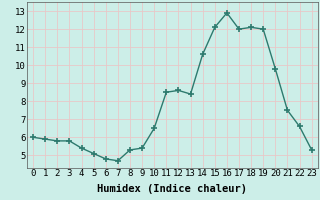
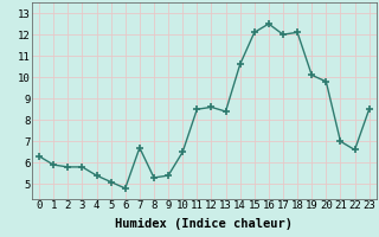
0: 6.0 -> 6.3
7: 4.7 -> 6.7
16: 12.9 -> 12.5
19: 12.0 -> 10.1
21: 7.5 -> 7.0
23: 5.3 -> 8.5
